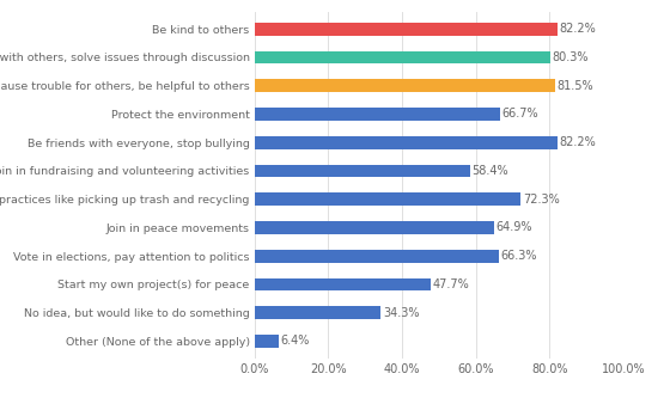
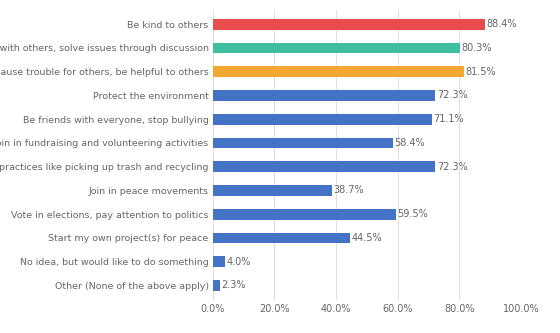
Be kind to others: 82.2% -> 88.4%
Protect the environment: 66.7% -> 72.3%
Be friends with everyone, stop bullying: 82.2% -> 71.1%
Join in peace movements: 64.9% -> 38.7%
Vote in elections, pay attention to politics: 66.3% -> 59.5%
Start my own project(s) for peace: 47.7% -> 44.5%
No idea, but would like to do something: 34.3% -> 4.0%
Other (None of the above apply): 6.4% -> 2.3%
